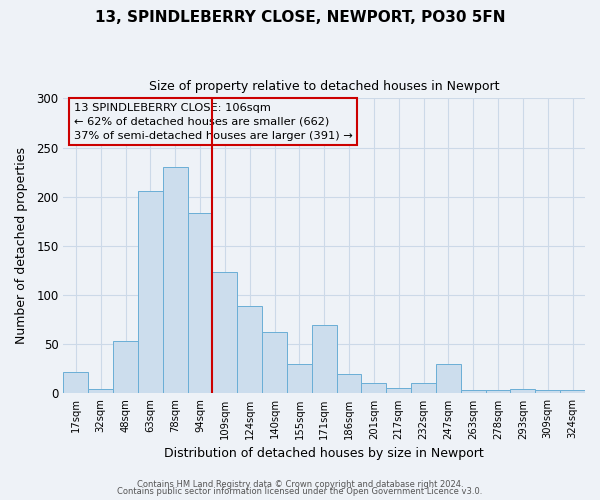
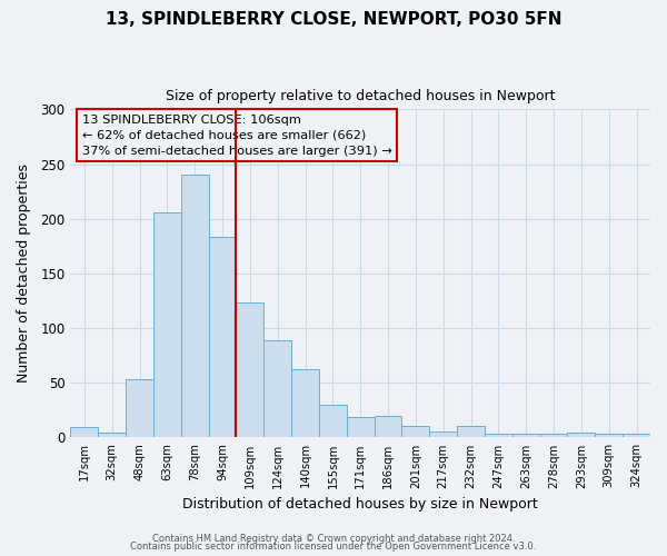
17sqm: 22 -> 10
78sqm: 230 -> 240
171sqm: 70 -> 19
247sqm: 30 -> 3
